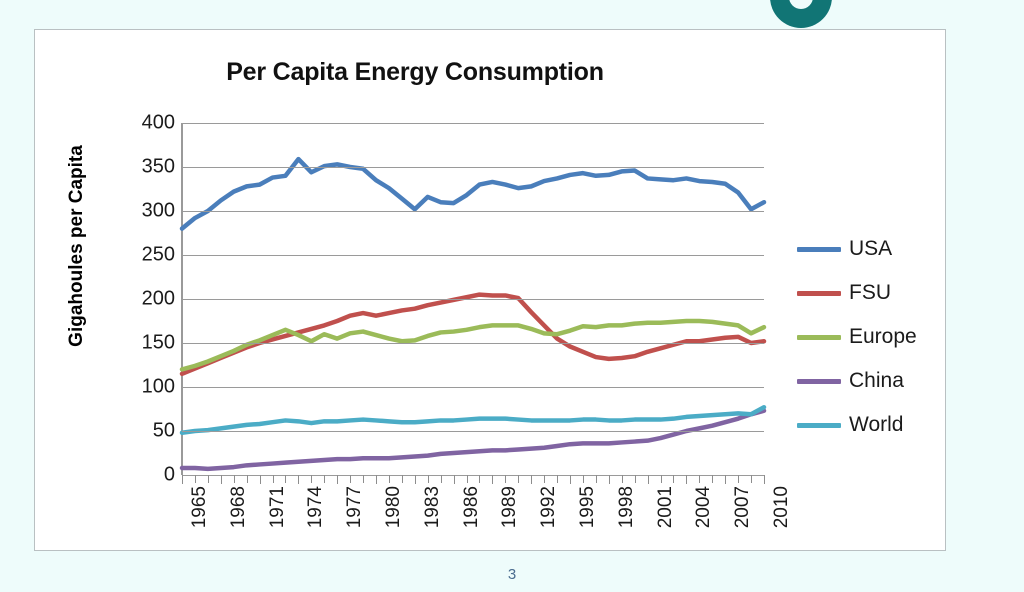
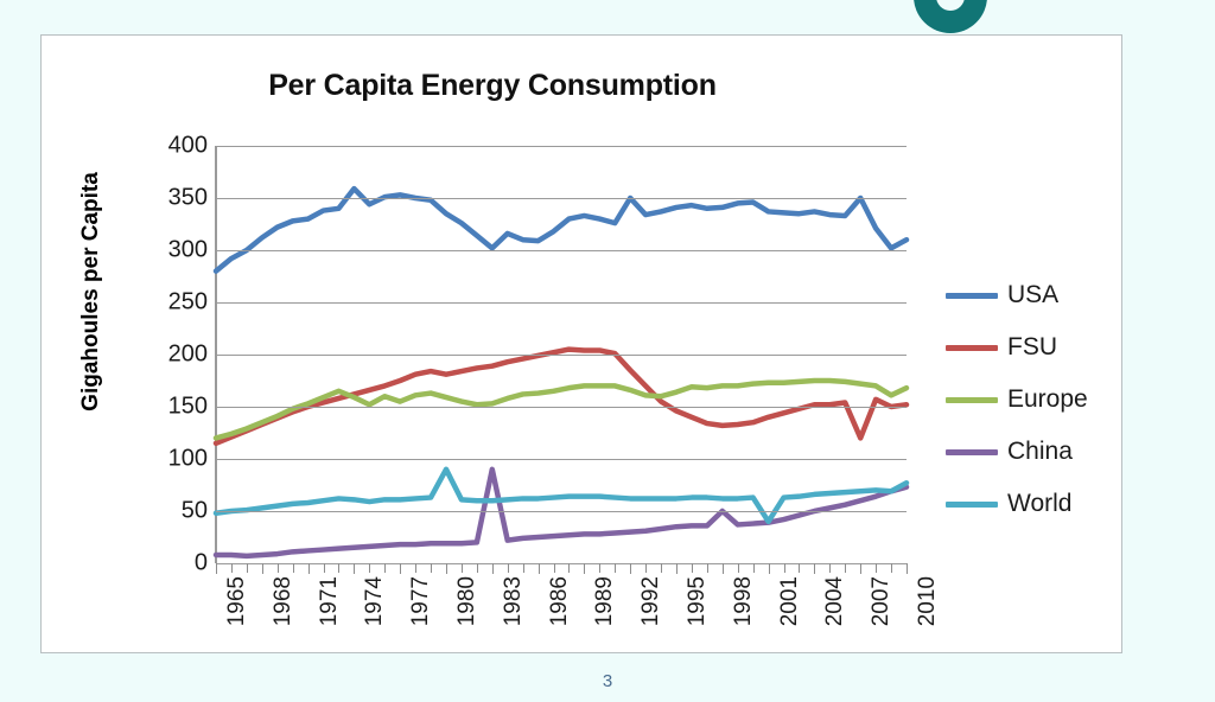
World/1980: 60 -> 90
China/1983: 20 -> 90
USA/1992: 330 -> 350
China/1998: 40 -> 50
World/2001: 60 -> 40
USA/2007: 330 -> 350
FSU/2007: 160 -> 120
